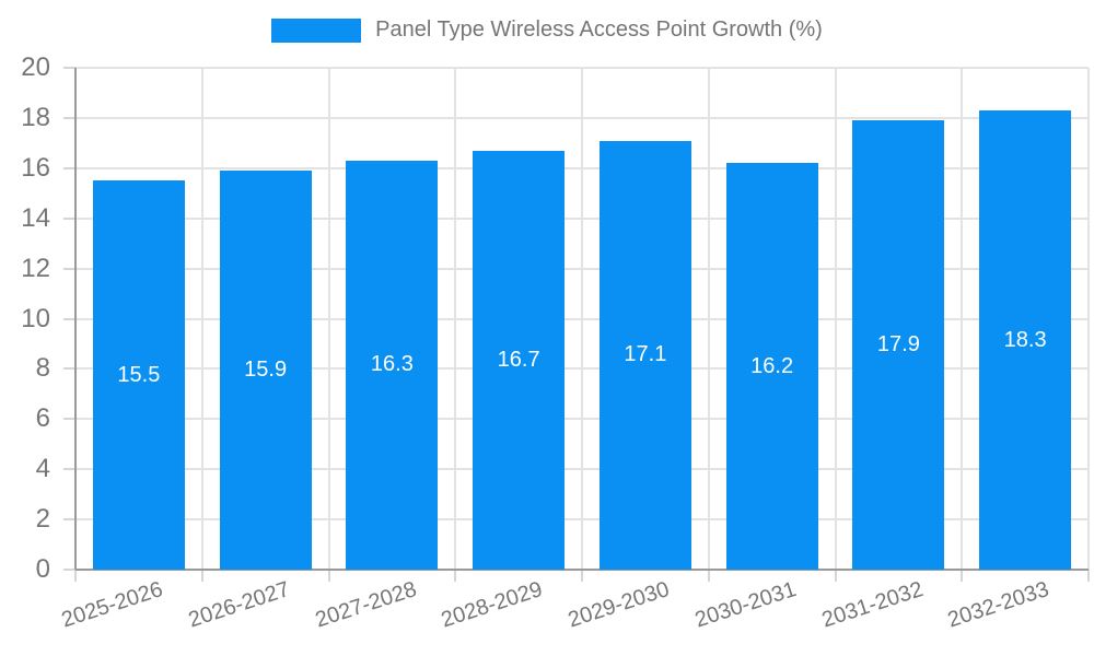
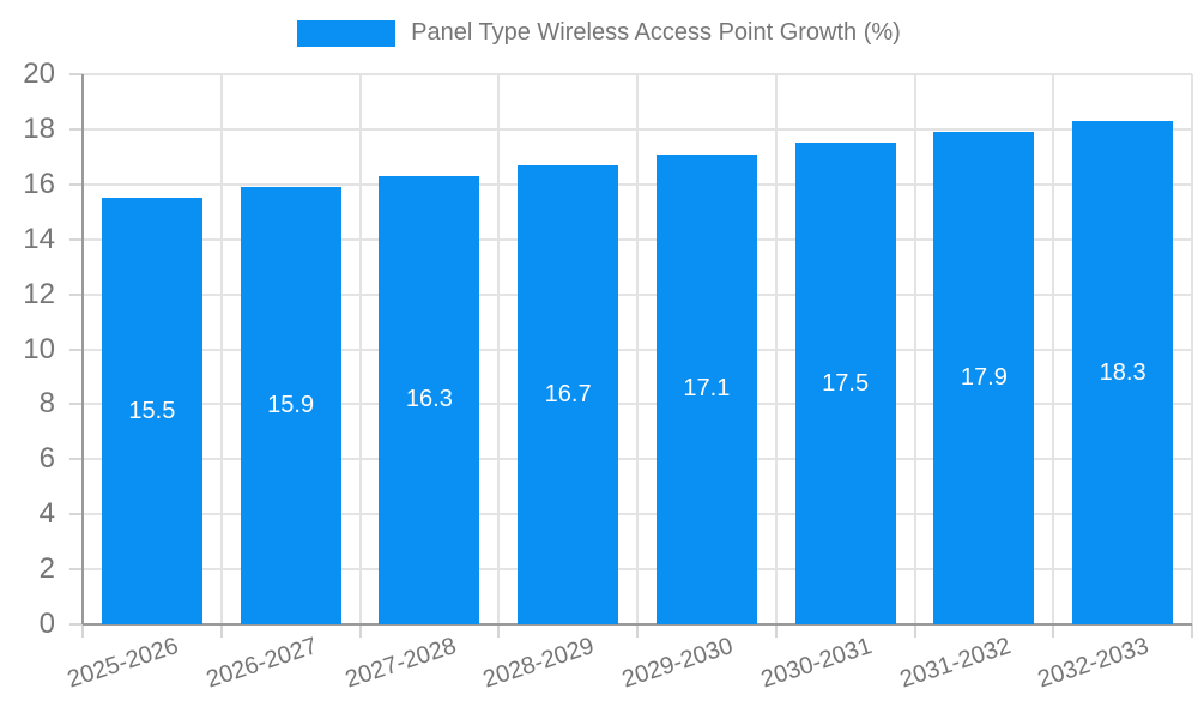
2030-2031: 16.2 -> 17.5
